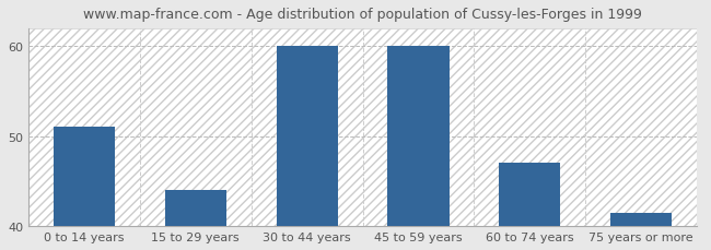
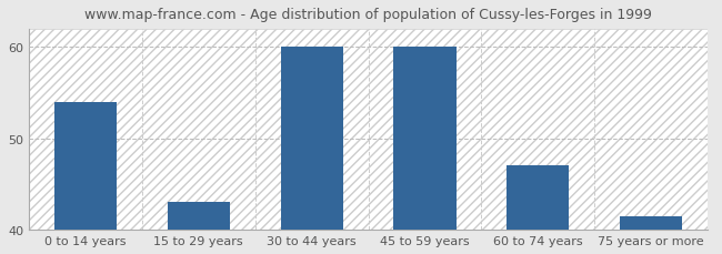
0 to 14 years: 51.0 -> 54.0
15 to 29 years: 44.0 -> 43.0
